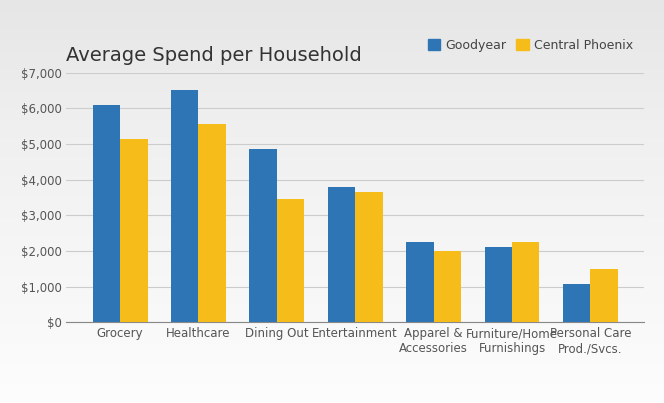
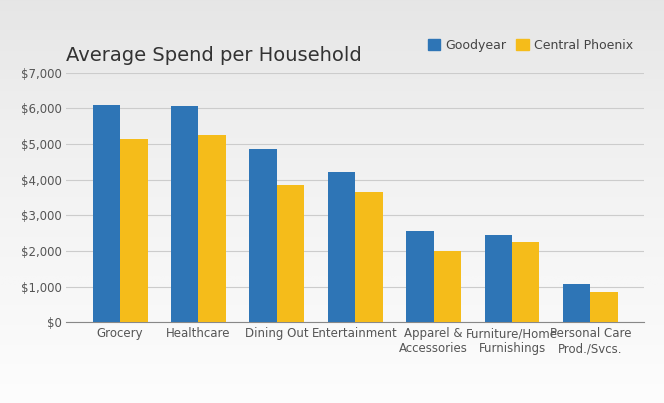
Goodyear/Healthcare: $6,500 -> $6,050
Central Phoenix/Healthcare: $5,550 -> $5,250
Central Phoenix/Dining Out: $3,450 -> $3,850
Goodyear/Entertainment: $3,800 -> $4,200
Goodyear/Apparel & Accessories: $2,250 -> $2,550
Goodyear/Furniture/Home Furnishings: $2,100 -> $2,450
Central Phoenix/Personal Care Prod./Svcs.: $1,500 -> $850
